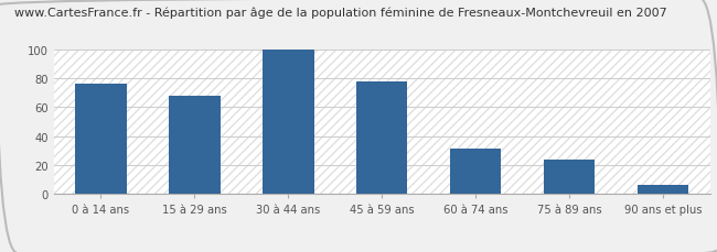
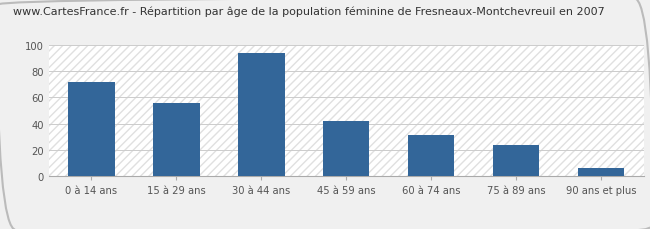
0 à 14 ans: 76 -> 72
15 à 29 ans: 68 -> 56
30 à 44 ans: 100 -> 94
45 à 59 ans: 78 -> 42
